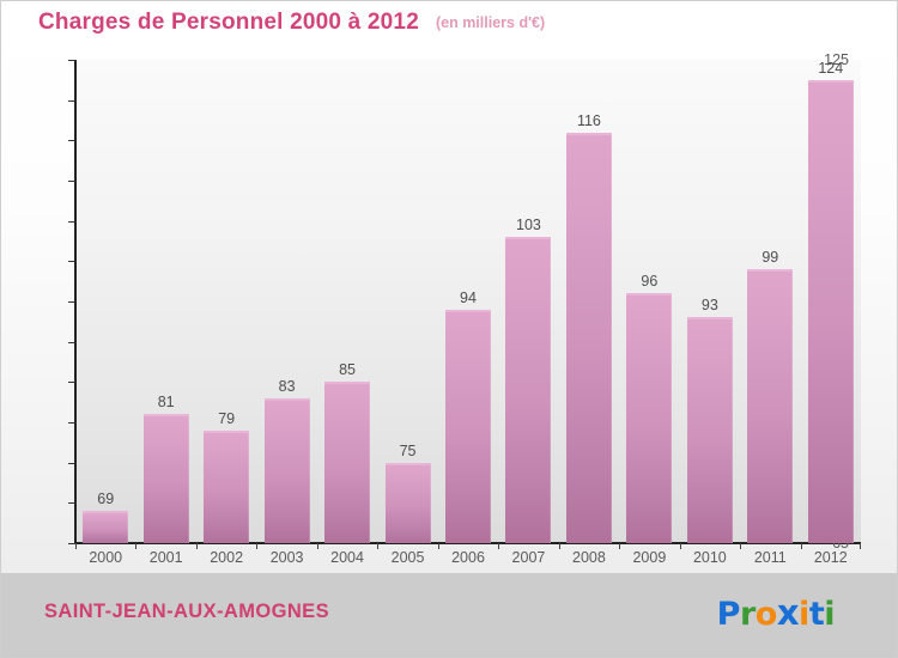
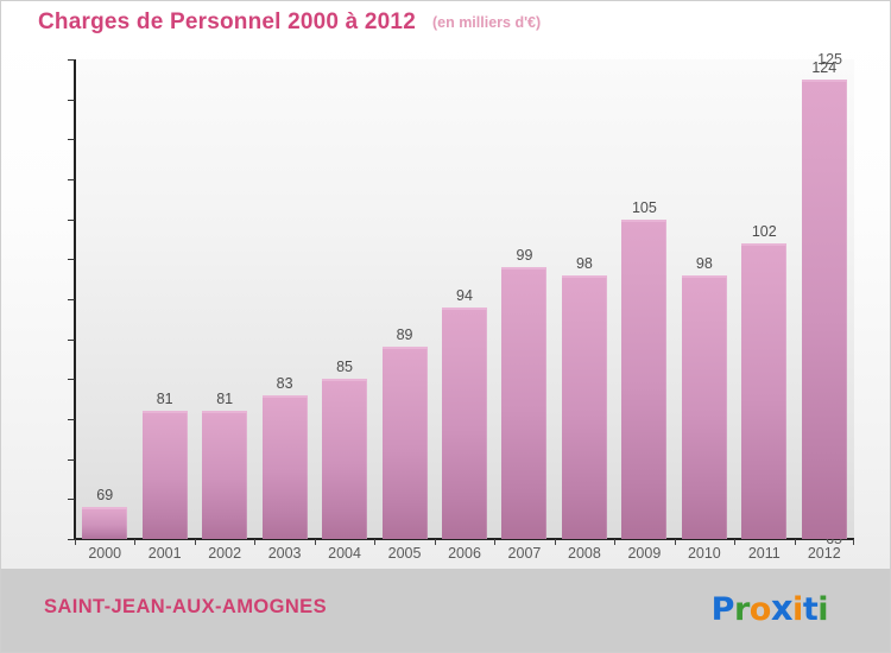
2002: 79 -> 81
2005: 75 -> 89
2007: 103 -> 99
2008: 116 -> 98
2009: 96 -> 105
2010: 93 -> 98
2011: 99 -> 102
